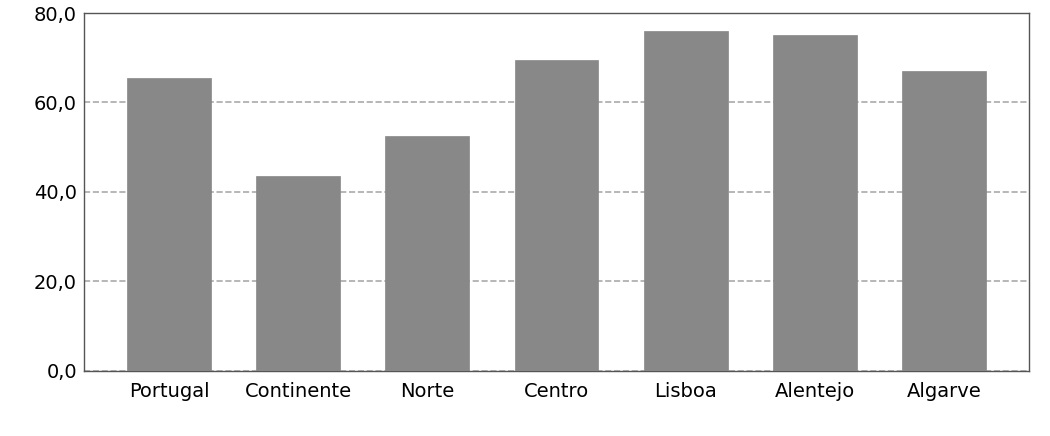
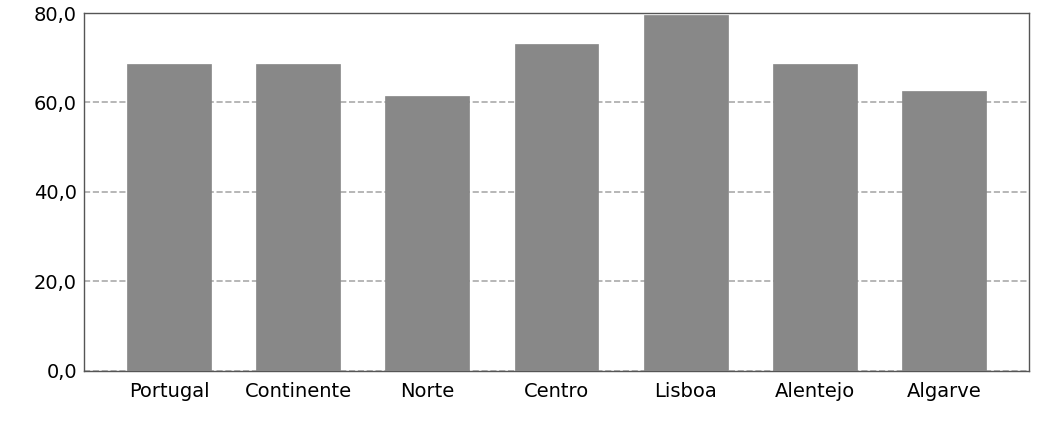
Portugal: 65,5 -> 68,5
Continente: 43,5 -> 68,5
Norte: 52,5 -> 61,5
Centro: 69,5 -> 73,0
Lisboa: 76,0 -> 79,5
Alentejo: 75,0 -> 68,5
Algarve: 67,0 -> 62,5
